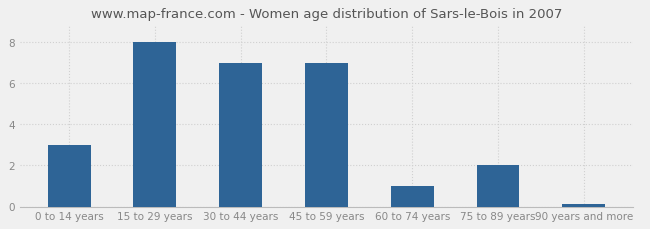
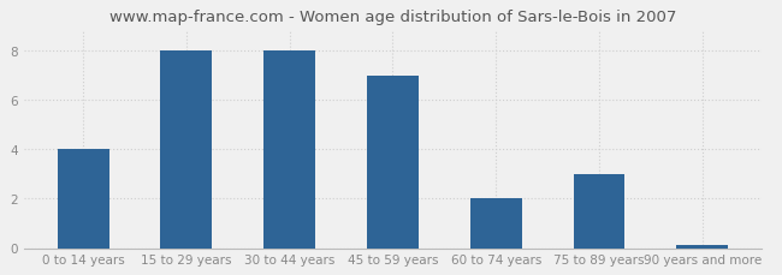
0 to 14 years: 3.0 -> 4.0
30 to 44 years: 7.0 -> 8.0
60 to 74 years: 1.0 -> 2.0
75 to 89 years: 2.0 -> 3.0
